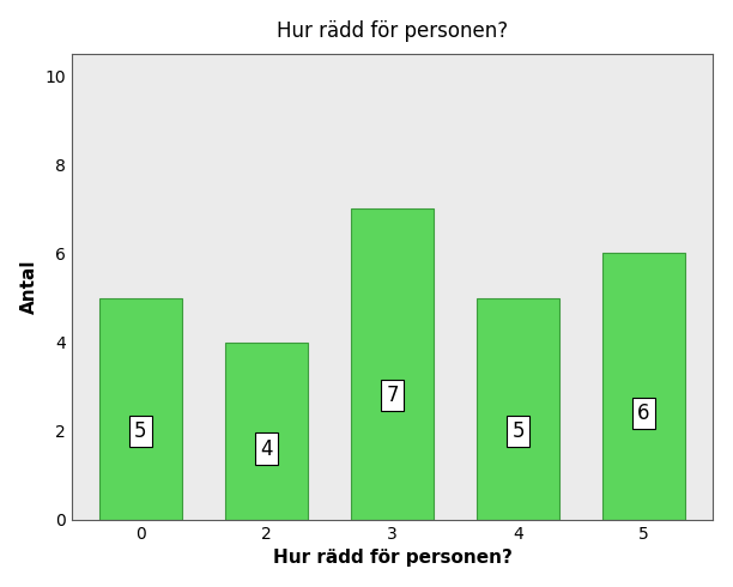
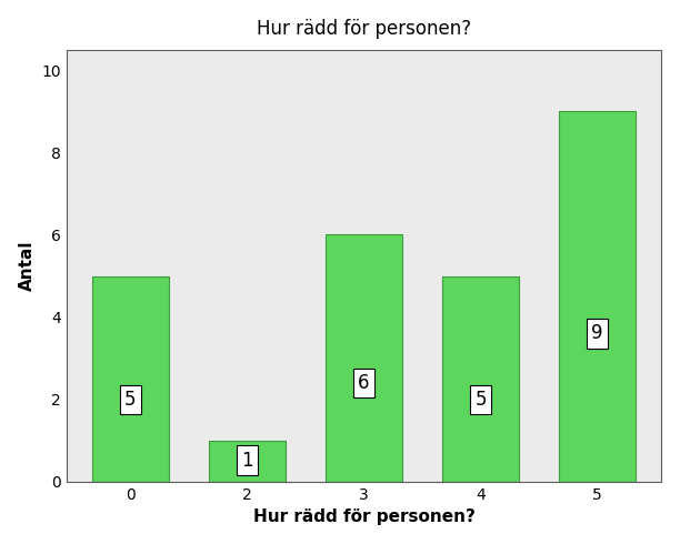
2: 4 -> 1
3: 7 -> 6
5: 6 -> 9
